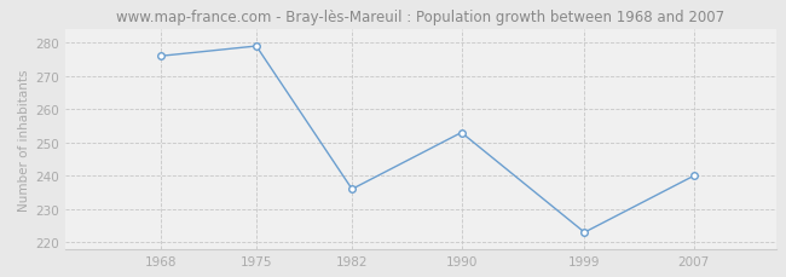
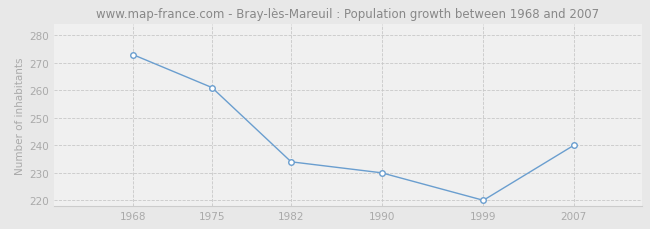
1968: 276 -> 273
1975: 279 -> 261
1982: 236 -> 234
1990: 253 -> 230
1999: 223 -> 220
